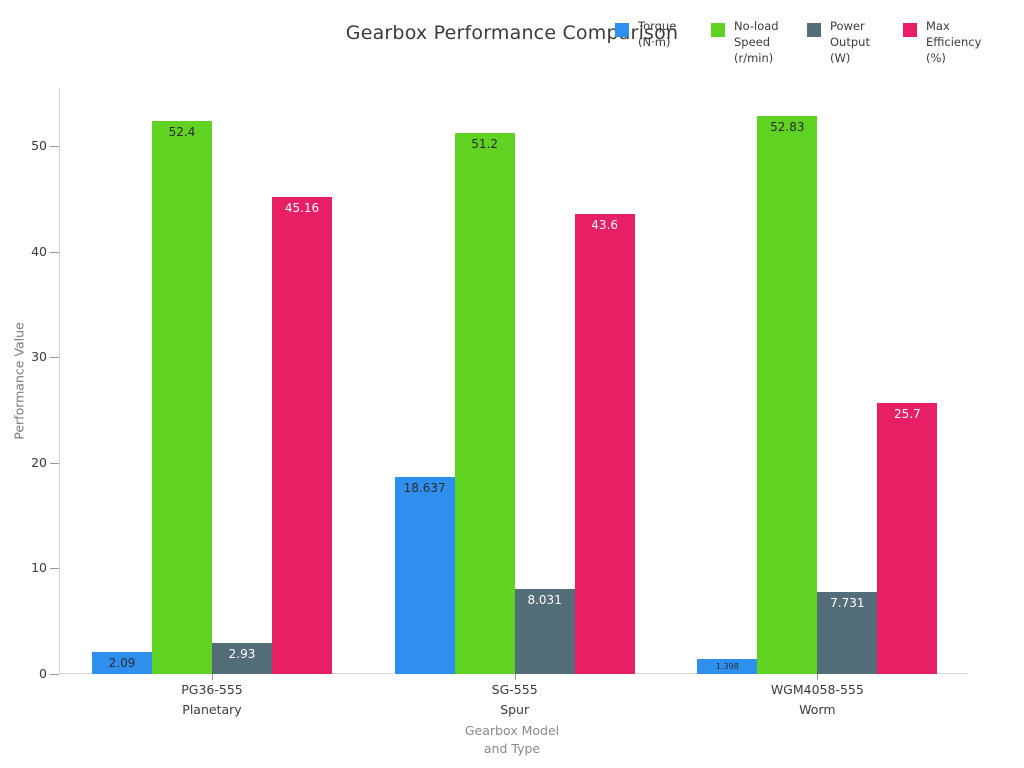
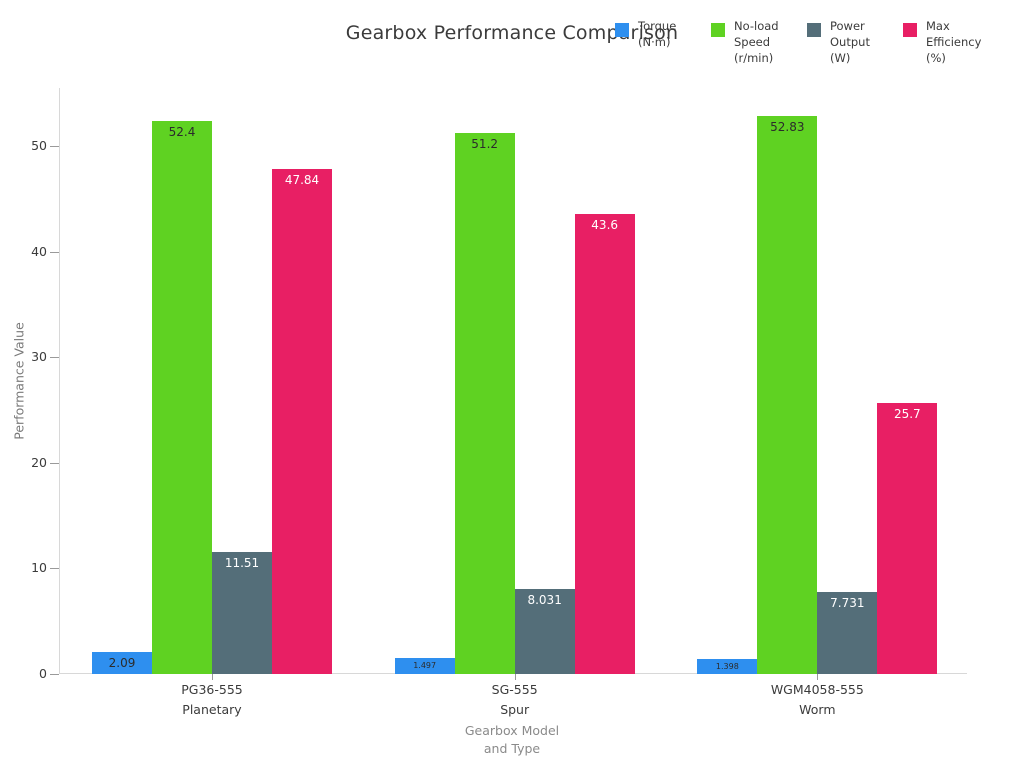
Power Output (W)/PG36-555 Planetary: 2.93 -> 11.51
Max Efficiency (%)/PG36-555 Planetary: 45.16 -> 47.84
Torque (N·m)/SG-555 Spur: 18.637 -> 1.497
